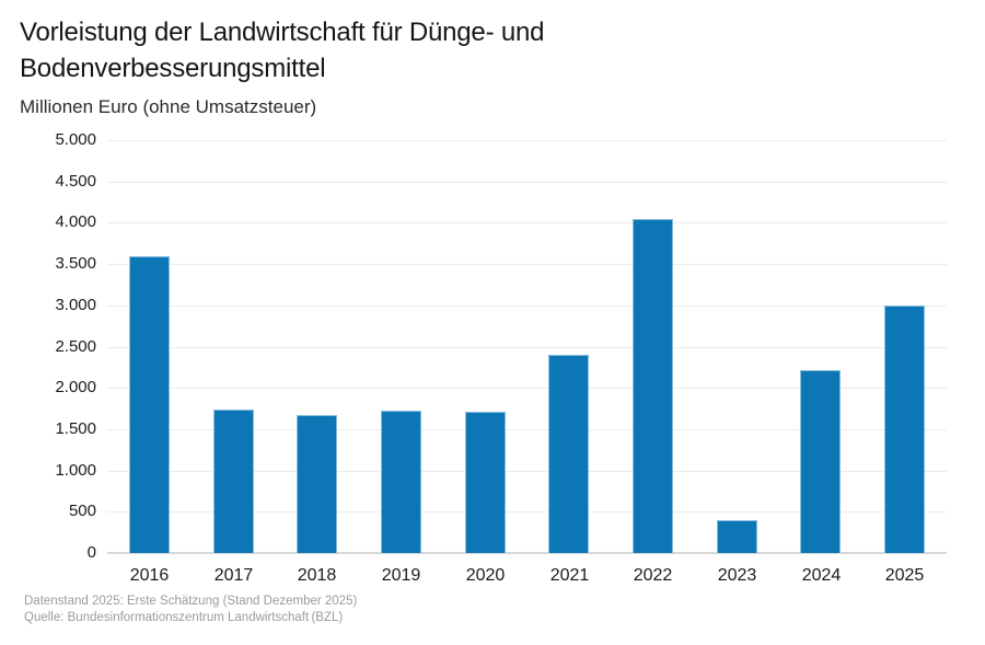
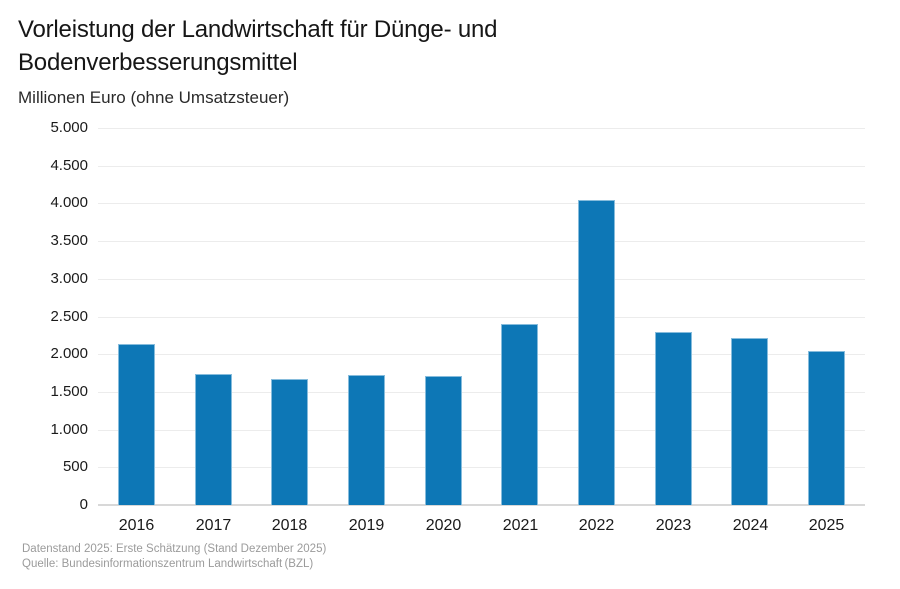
2016: 3600 -> 2100
2023: 400 -> 2300
2025: 3000 -> 2000
